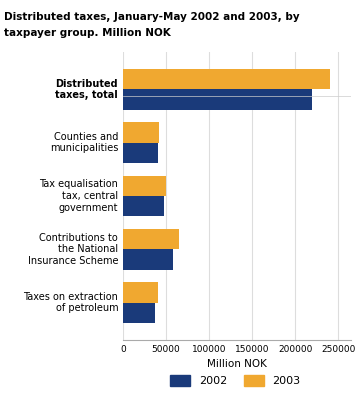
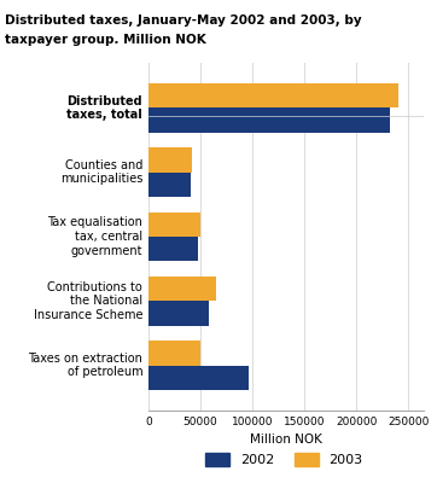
2002/Distributed taxes, total: 220000 -> 232000
2003/Taxes on extraction of petroleum: 40000 -> 50000
2002/Taxes on extraction of petroleum: 37000 -> 96000
